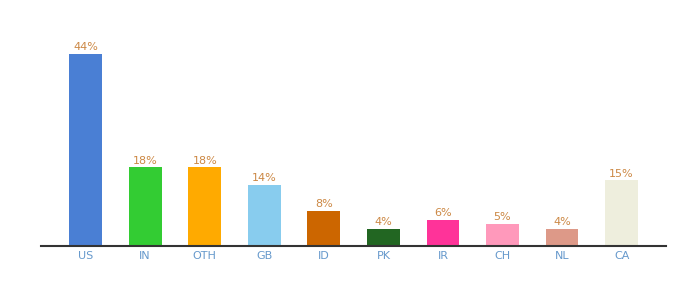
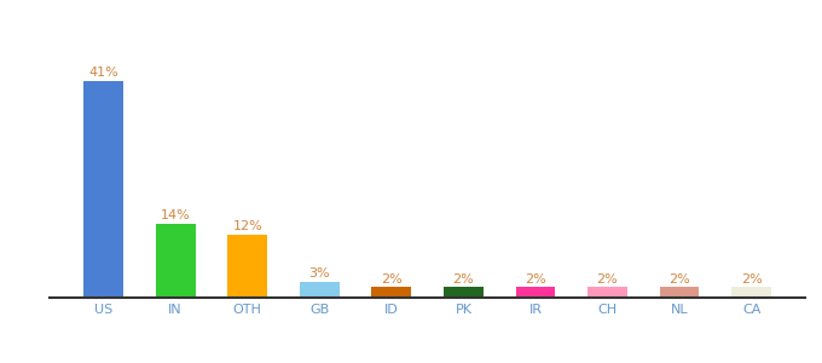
US: 44% -> 41%
IN: 18% -> 14%
OTH: 18% -> 12%
GB: 14% -> 3%
ID: 8% -> 2%
PK: 4% -> 2%
IR: 6% -> 2%
CH: 5% -> 2%
NL: 4% -> 2%
CA: 15% -> 2%
